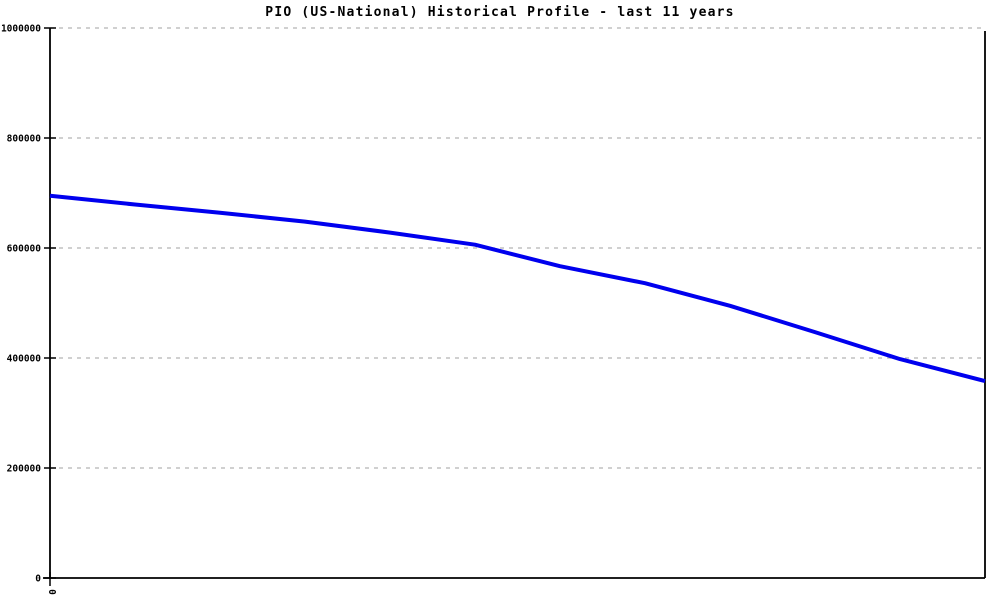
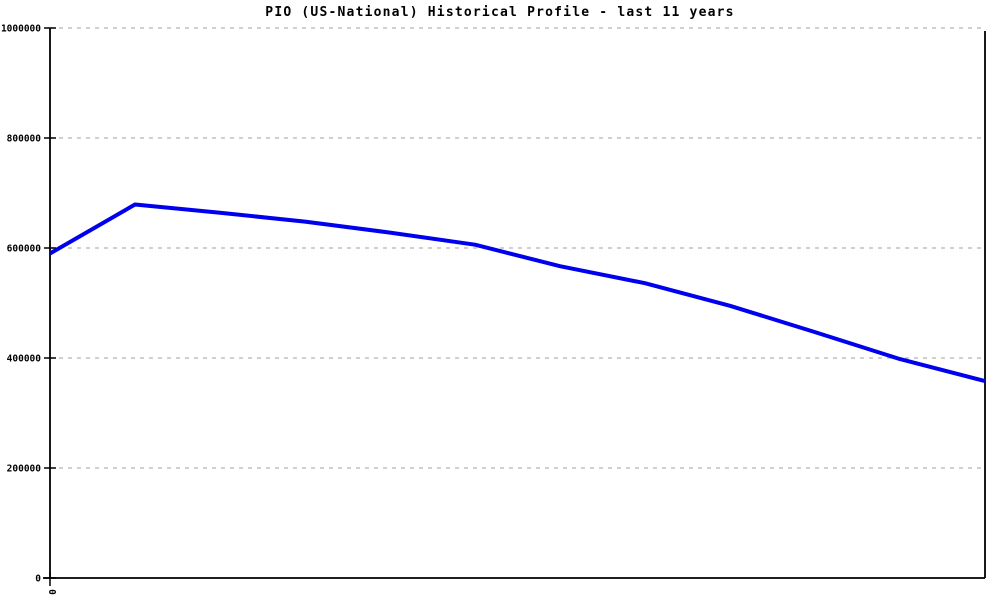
0: 700000 -> 590000
